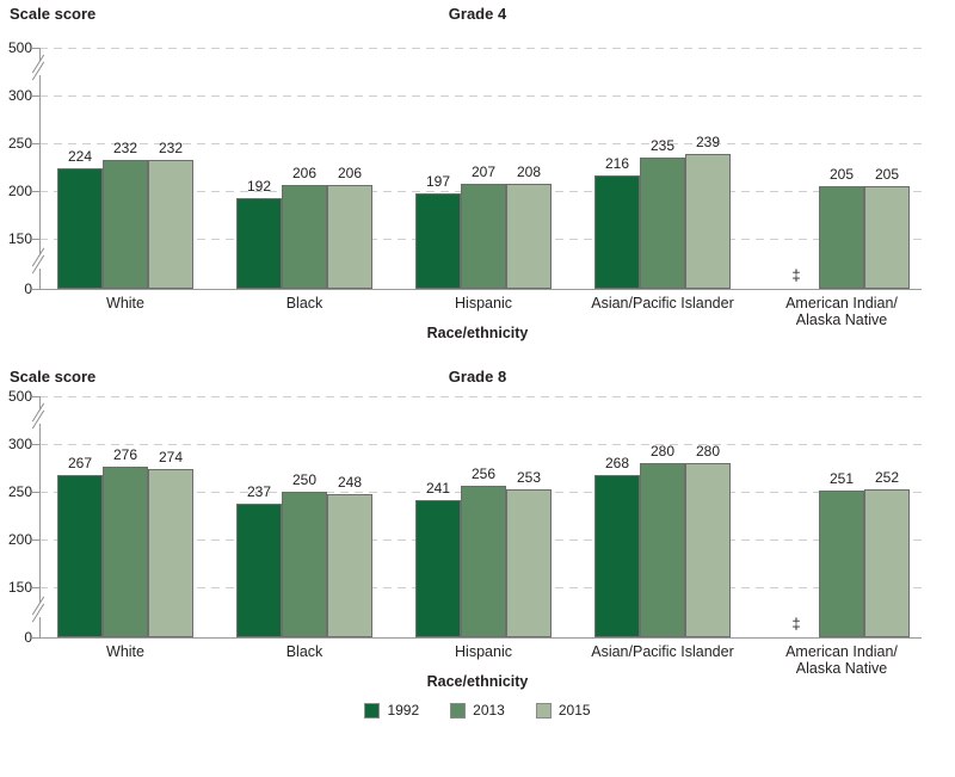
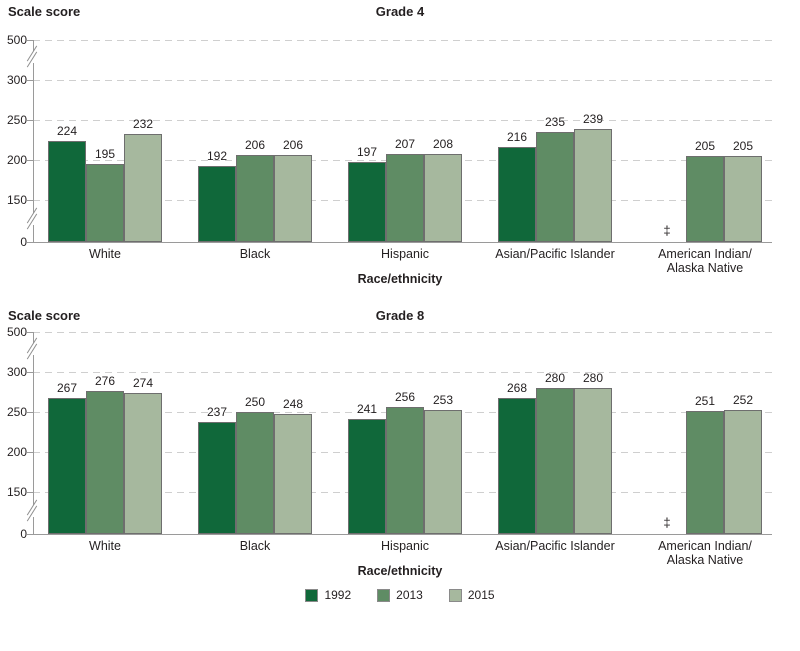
Grade 4/2013/White: 232 -> 195
